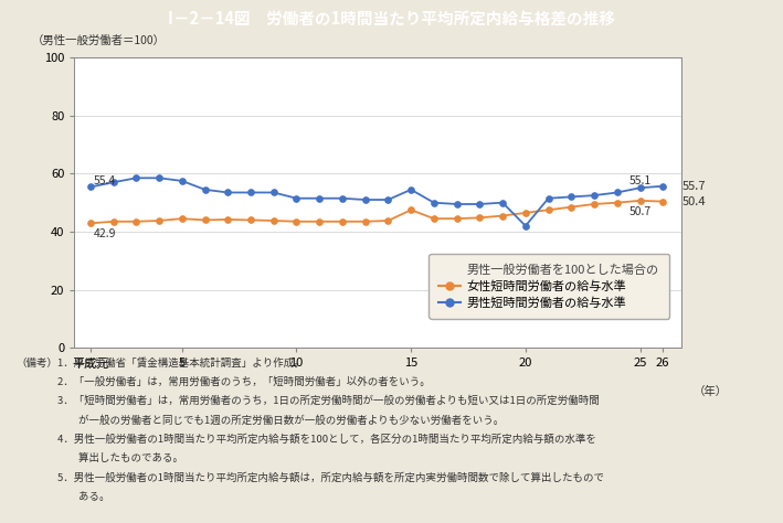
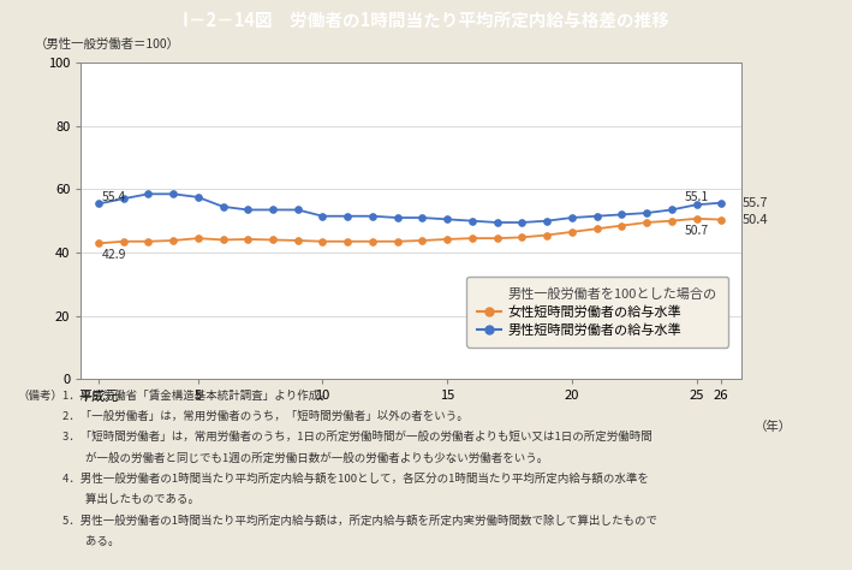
女性短時間労働者の給与水準/15: 47.5 -> 44.2
男性短時間労働者の給与水準/15: 54.5 -> 50.5
男性短時間労働者の給与水準/20: 42.0 -> 51.0
